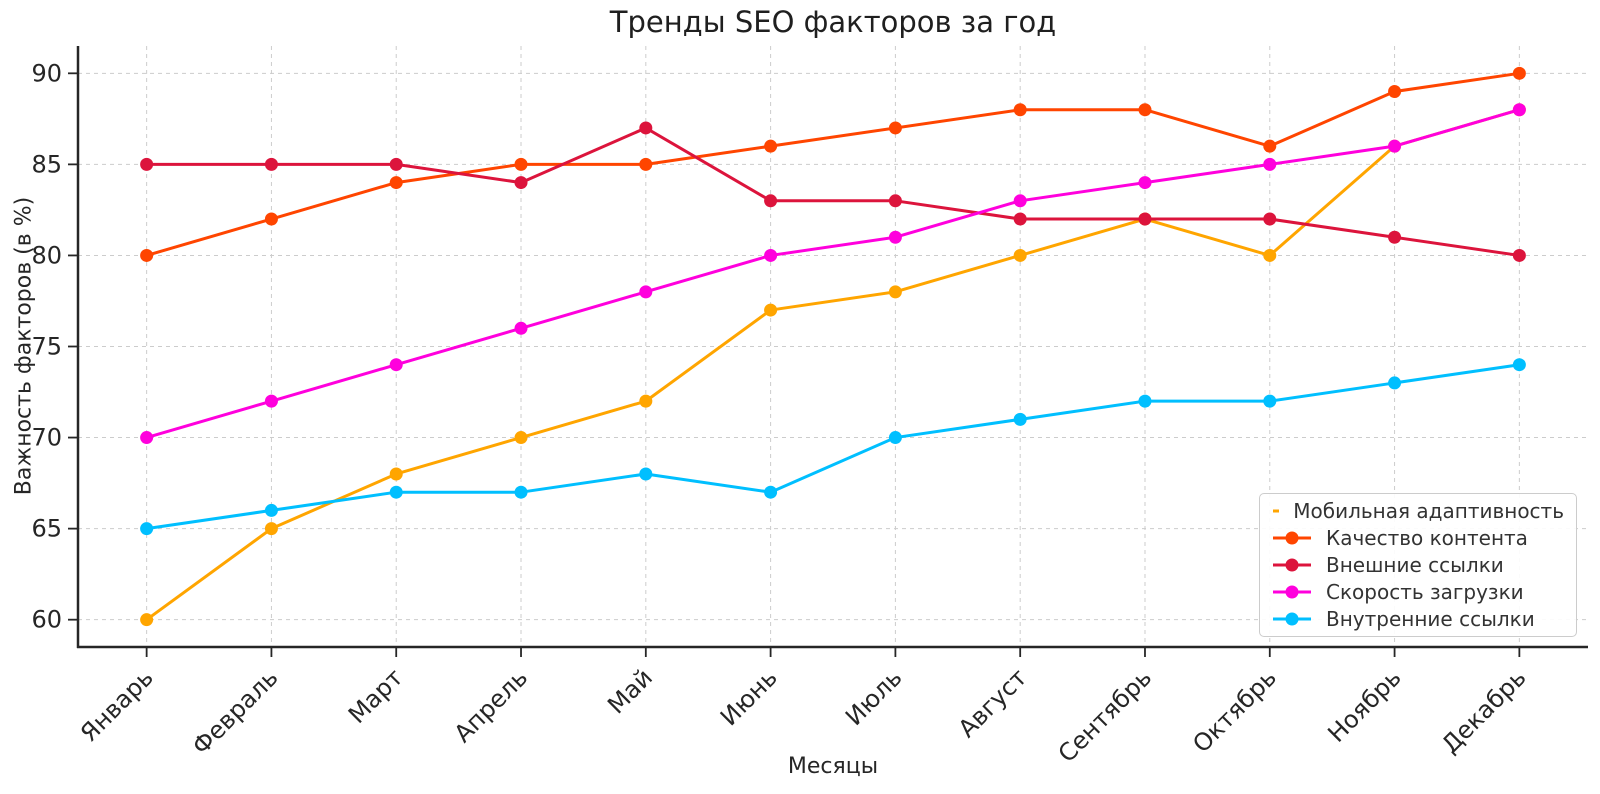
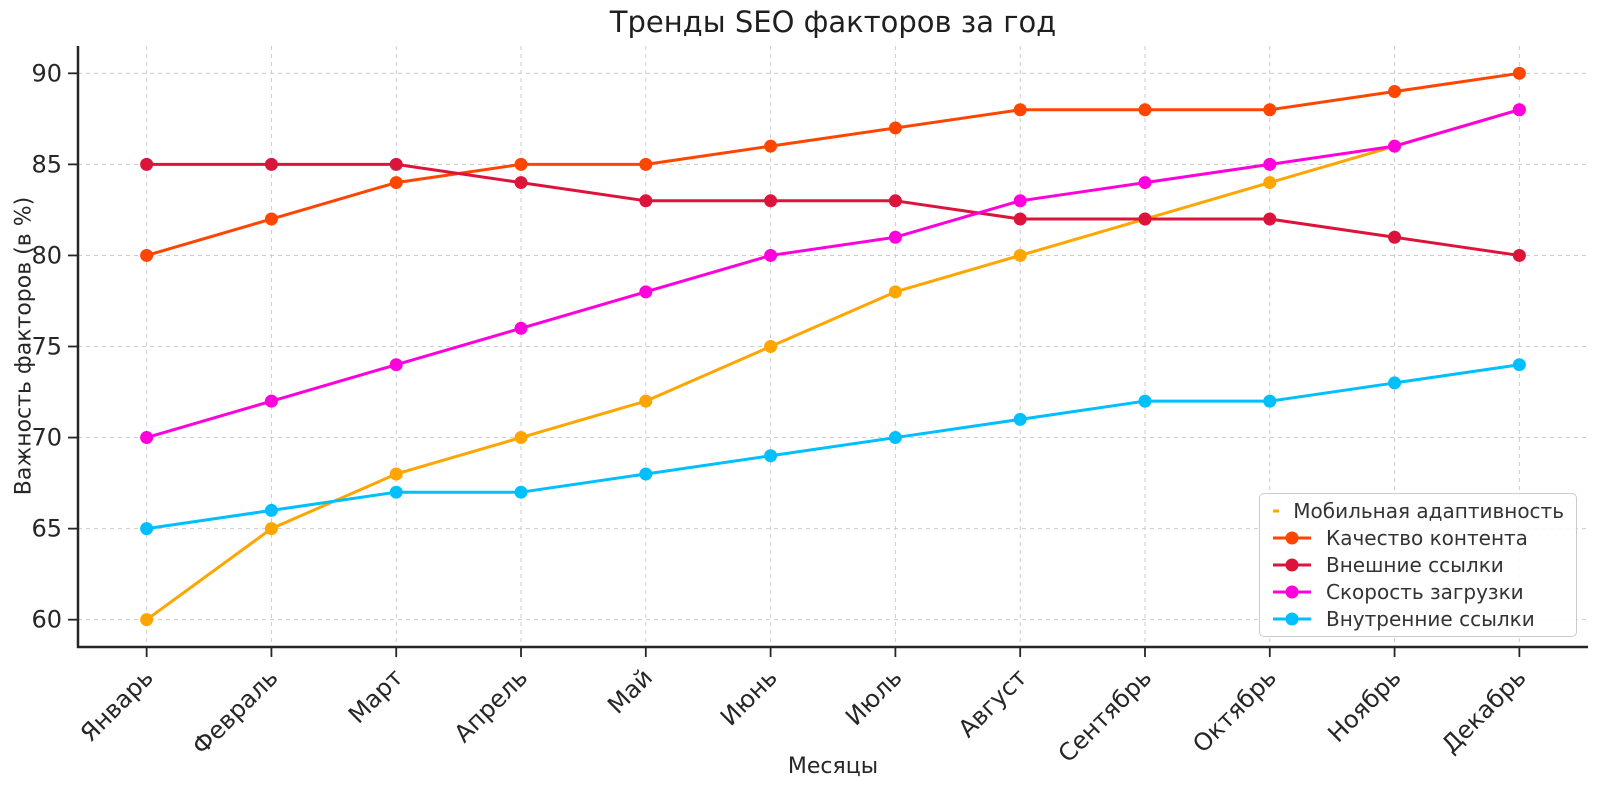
Внешние ссылки/Май: 87 -> 83
Мобильная адаптивность/Июнь: 77 -> 75
Внутренние ссылки/Июнь: 67 -> 69
Мобильная адаптивность/Октябрь: 80 -> 84
Качество контента/Октябрь: 86 -> 88
